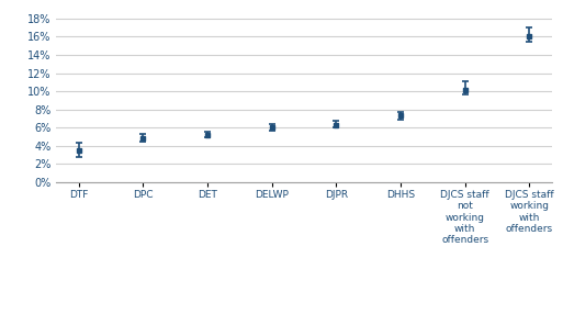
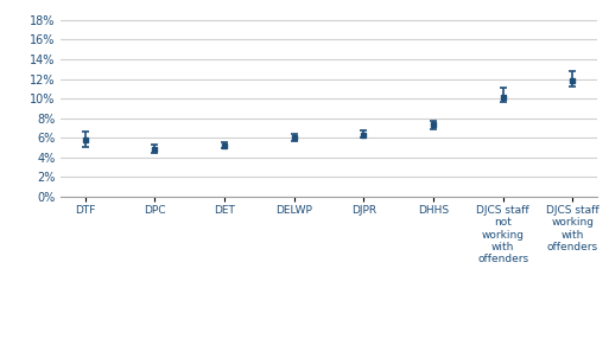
DTF: 3.5% -> 5.8%
DJCS staff working with offenders: 16.0% -> 11.8%
